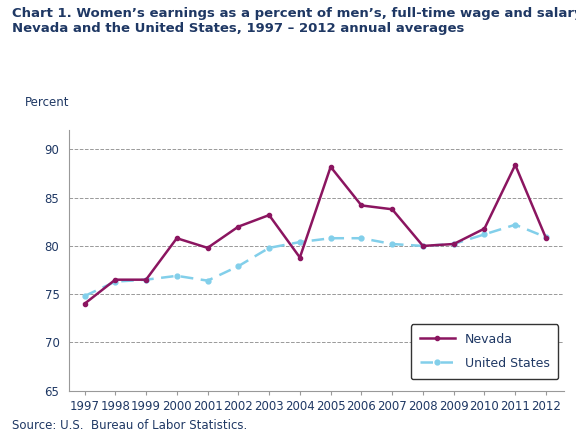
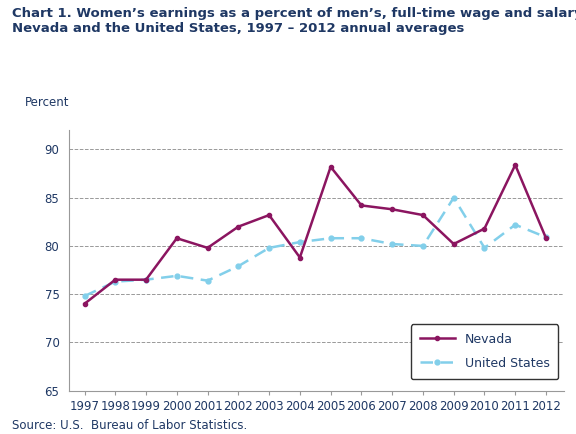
Nevada/2008: 80.0 -> 83.2
United States/2009: 80.2 -> 85.0
United States/2010: 81.2 -> 79.8
